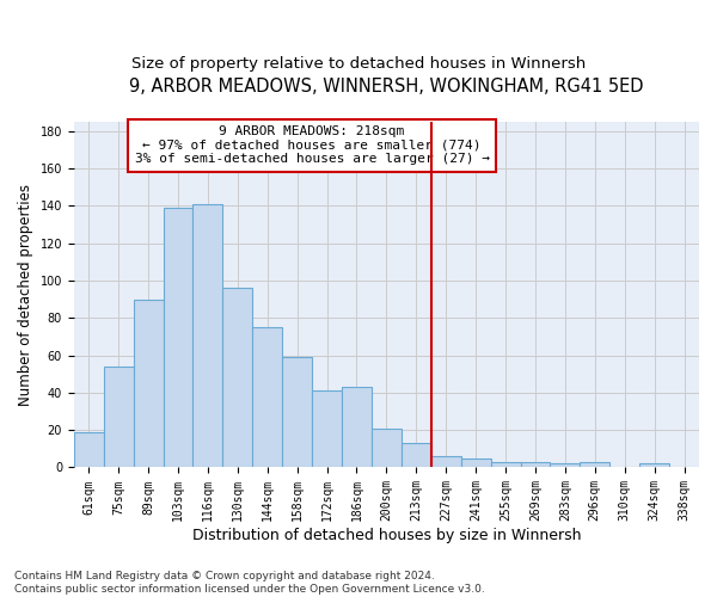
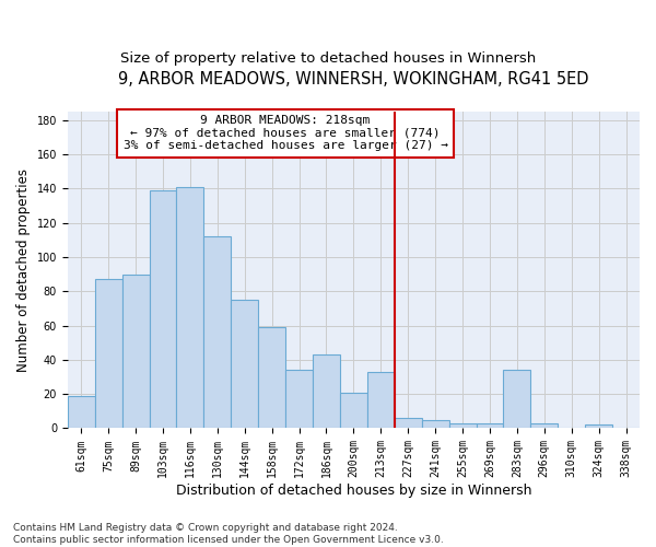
75sqm: 54 -> 87
130sqm: 96 -> 112
172sqm: 41 -> 34
213sqm: 13 -> 33
283sqm: 2 -> 34
